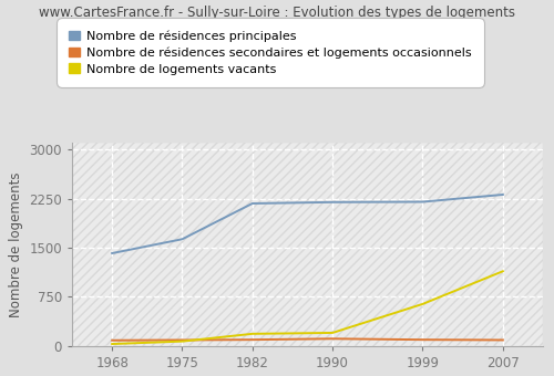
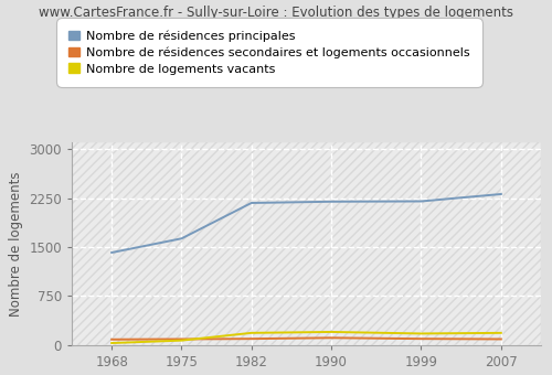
Nombre de logements vacants/1999: 640 -> 180
Nombre de logements vacants/2007: 1140 -> 180
